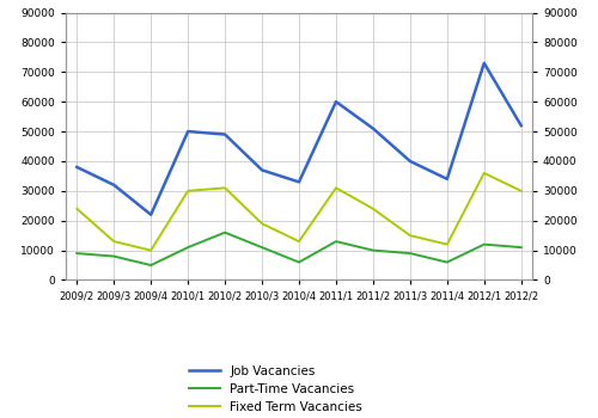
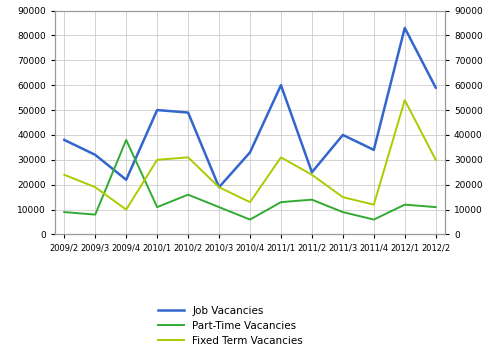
Fixed Term Vacancies/2009/3: 13000 -> 19000
Part-Time Vacancies/2009/4: 5000 -> 38000
Job Vacancies/2010/3: 37000 -> 19000
Job Vacancies/2011/2: 51000 -> 25000
Part-Time Vacancies/2011/2: 10000 -> 14000
Job Vacancies/2012/1: 73000 -> 83000
Fixed Term Vacancies/2012/1: 36000 -> 54000
Job Vacancies/2012/2: 52000 -> 59000
